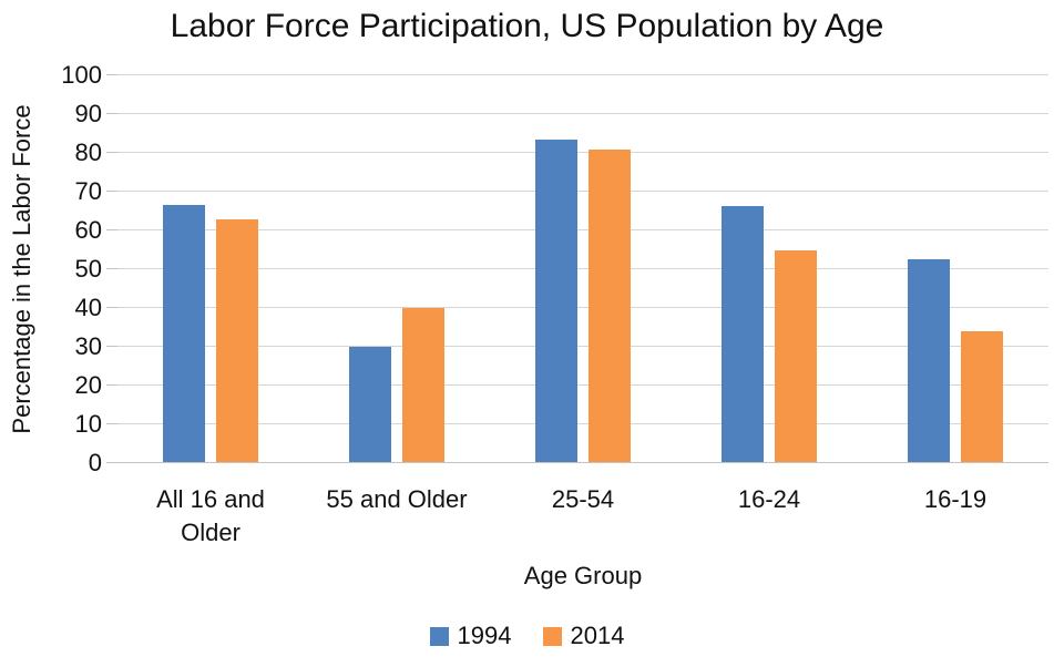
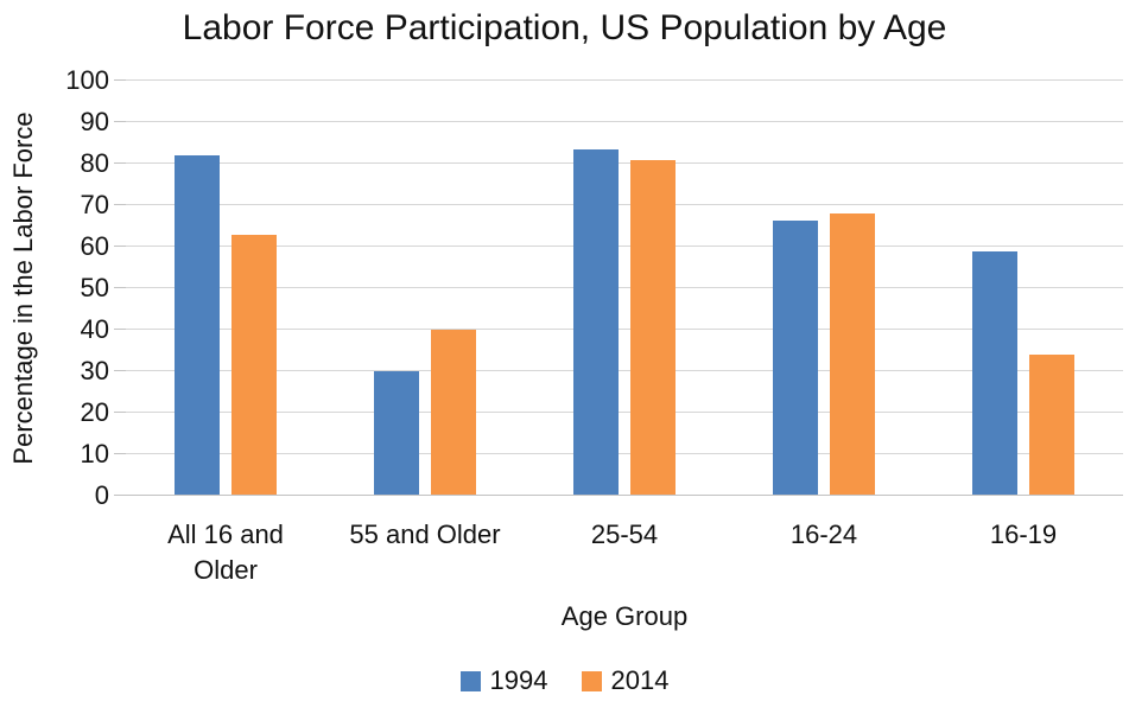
1994/All 16 and Older: 67 -> 82
2014/16-24: 55 -> 68
1994/16-19: 53 -> 59
